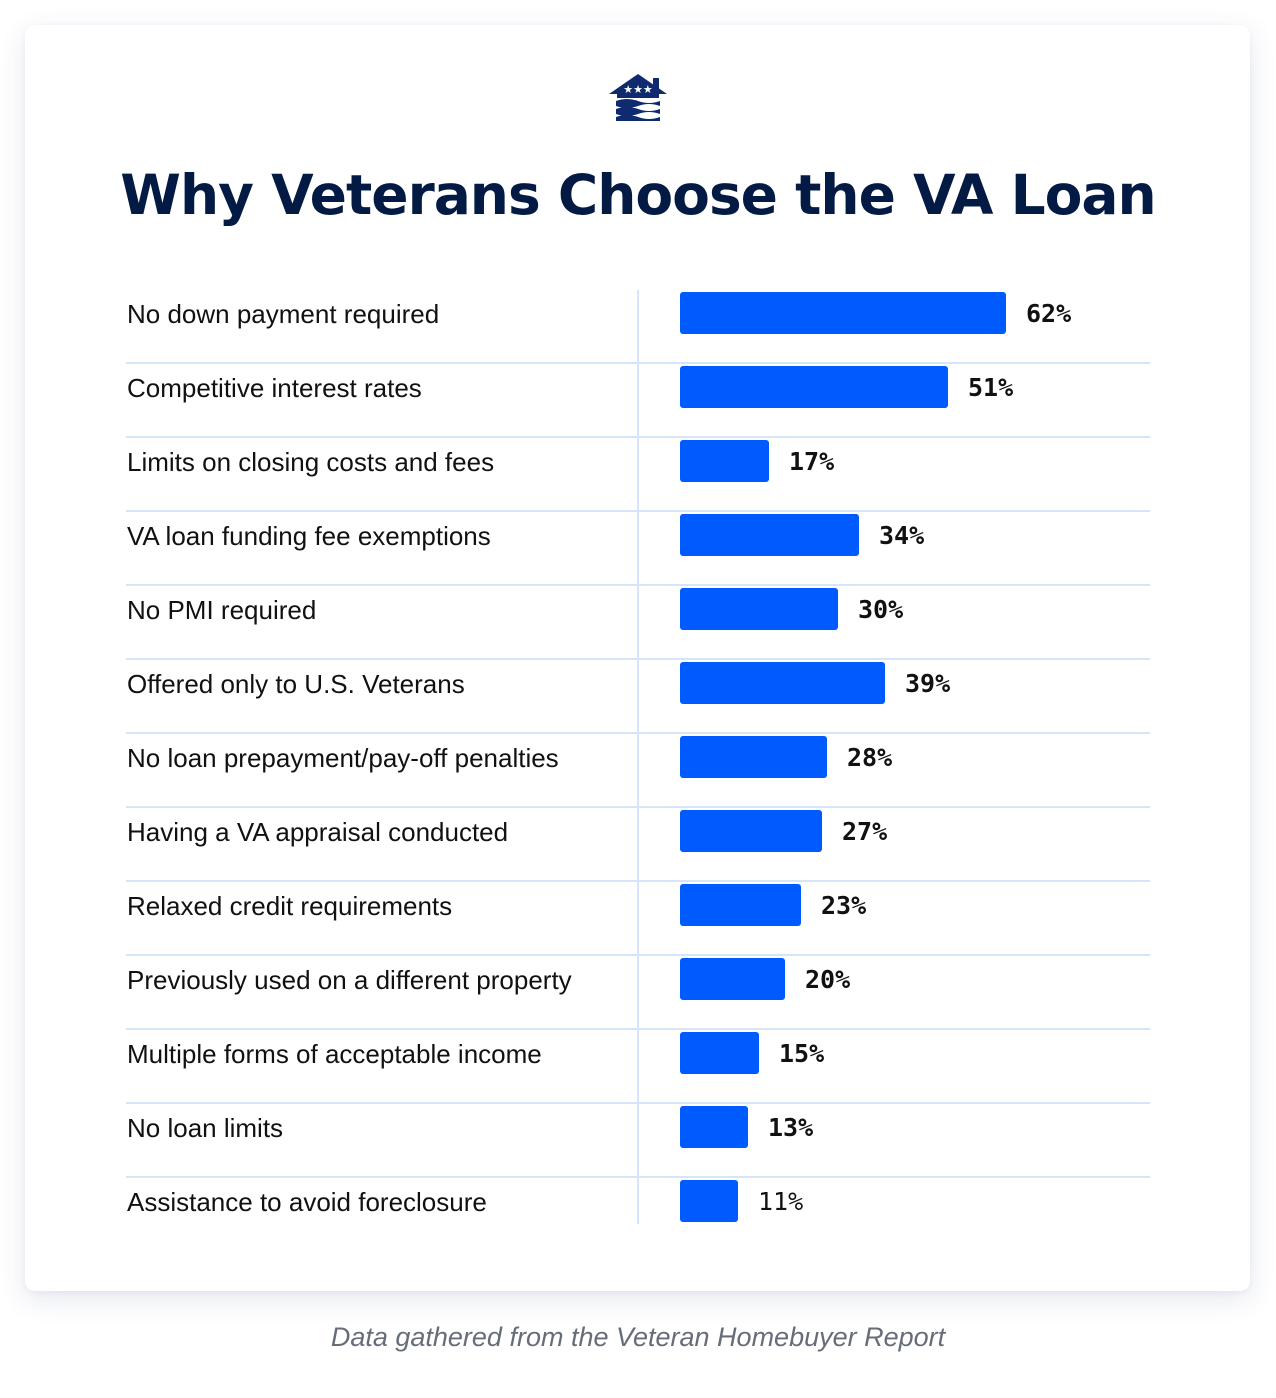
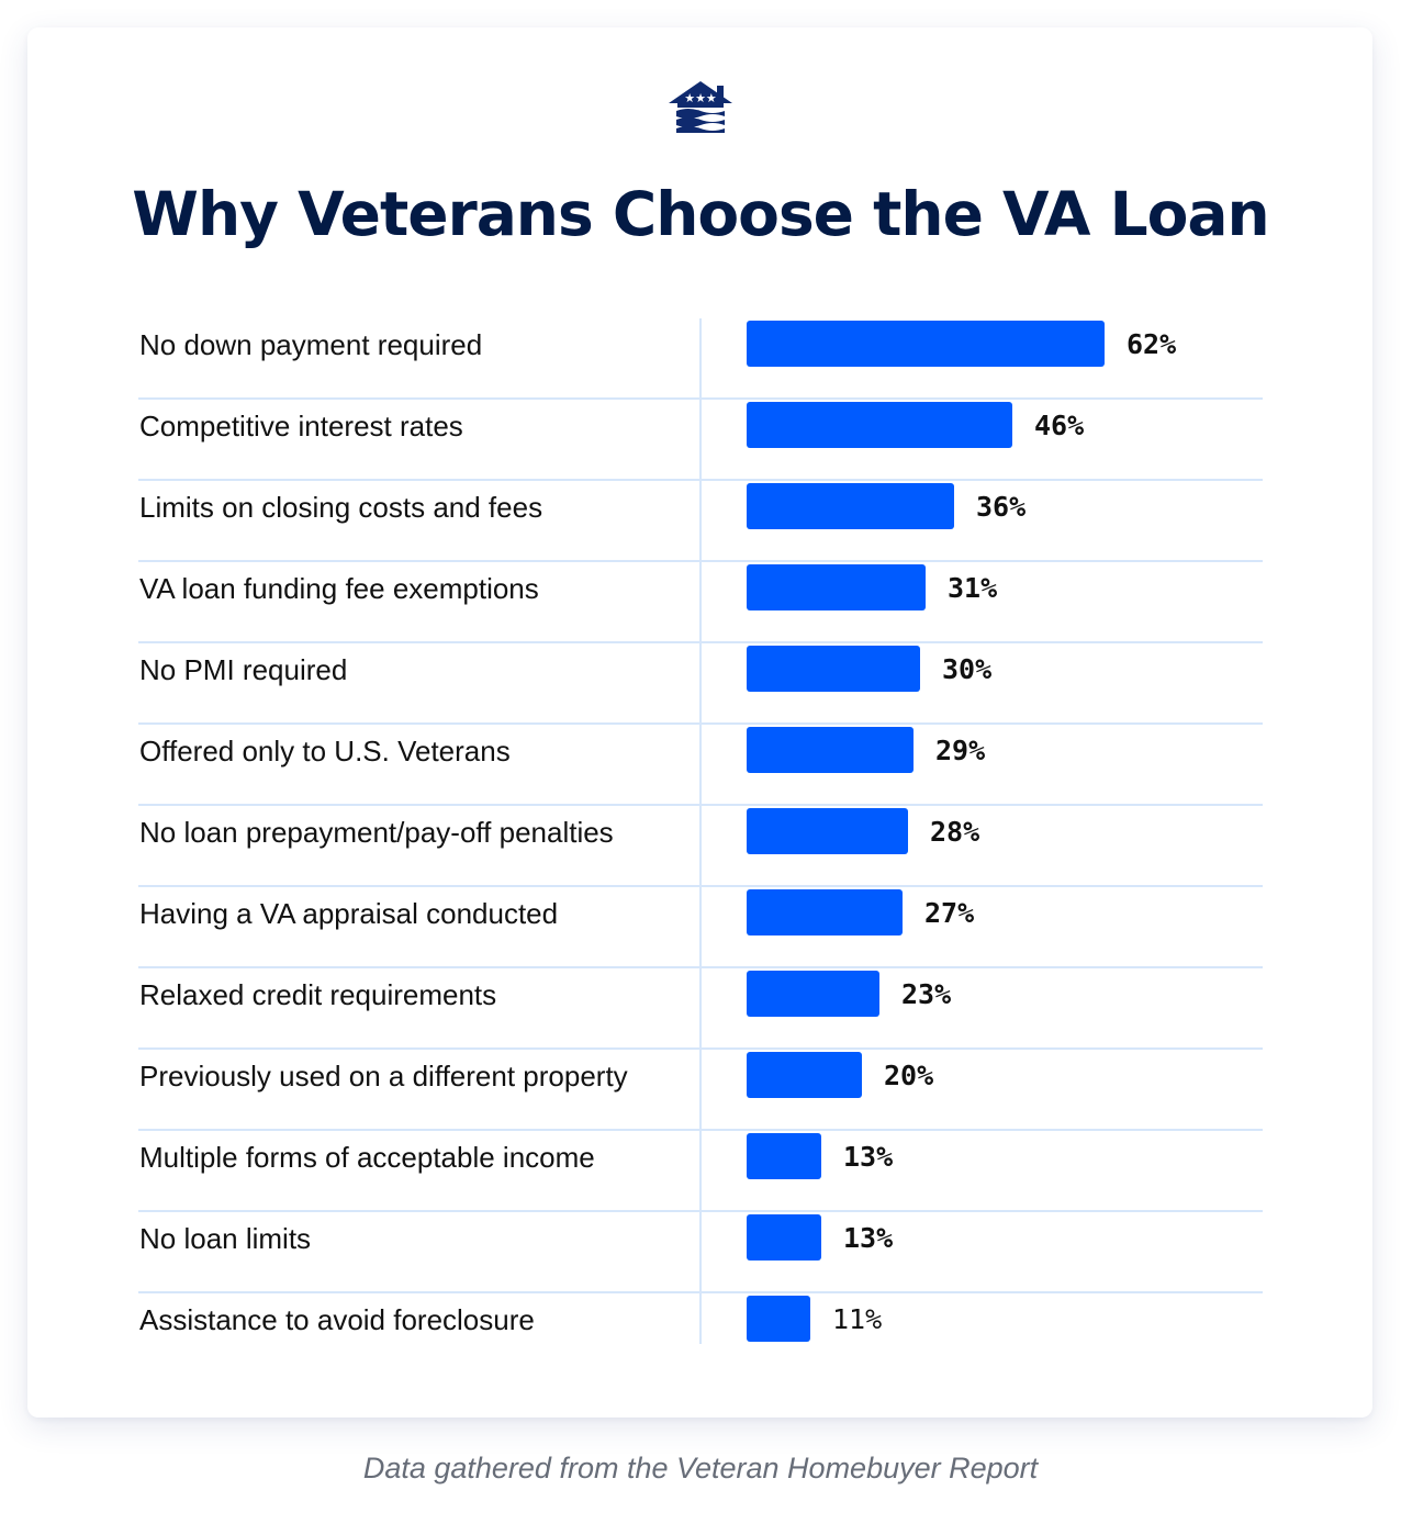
Competitive interest rates: 51% -> 46%
Limits on closing costs and fees: 17% -> 36%
VA loan funding fee exemptions: 34% -> 31%
Offered only to U.S. Veterans: 39% -> 29%
Multiple forms of acceptable income: 15% -> 13%
